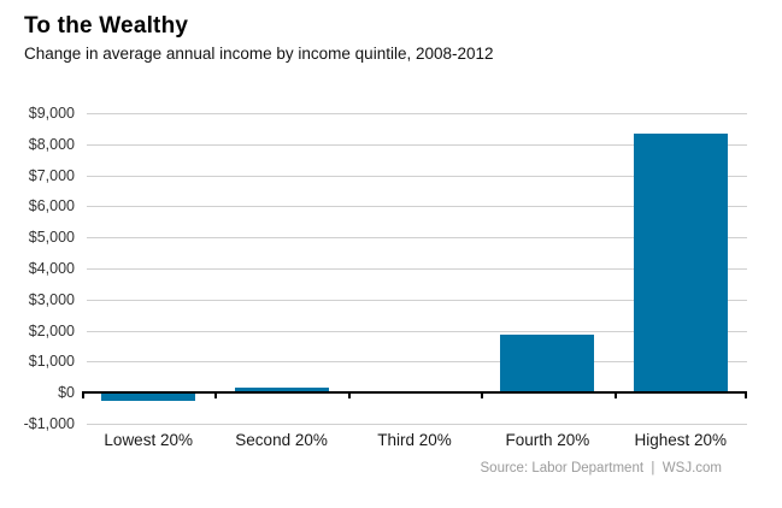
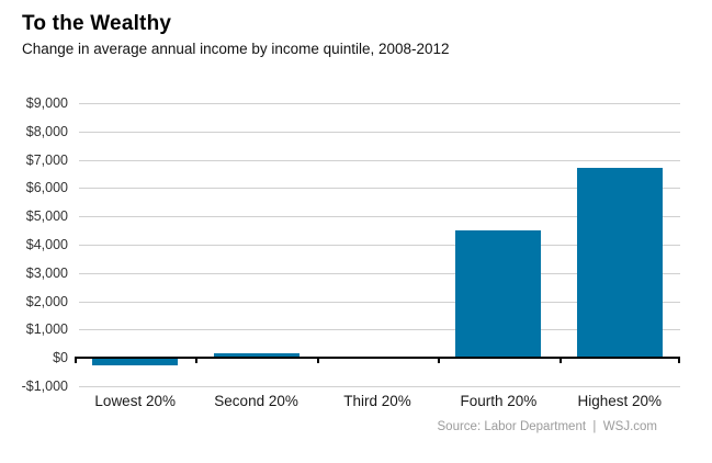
Fourth 20%: $1800 -> $4500
Highest 20%: $8400 -> $6700
